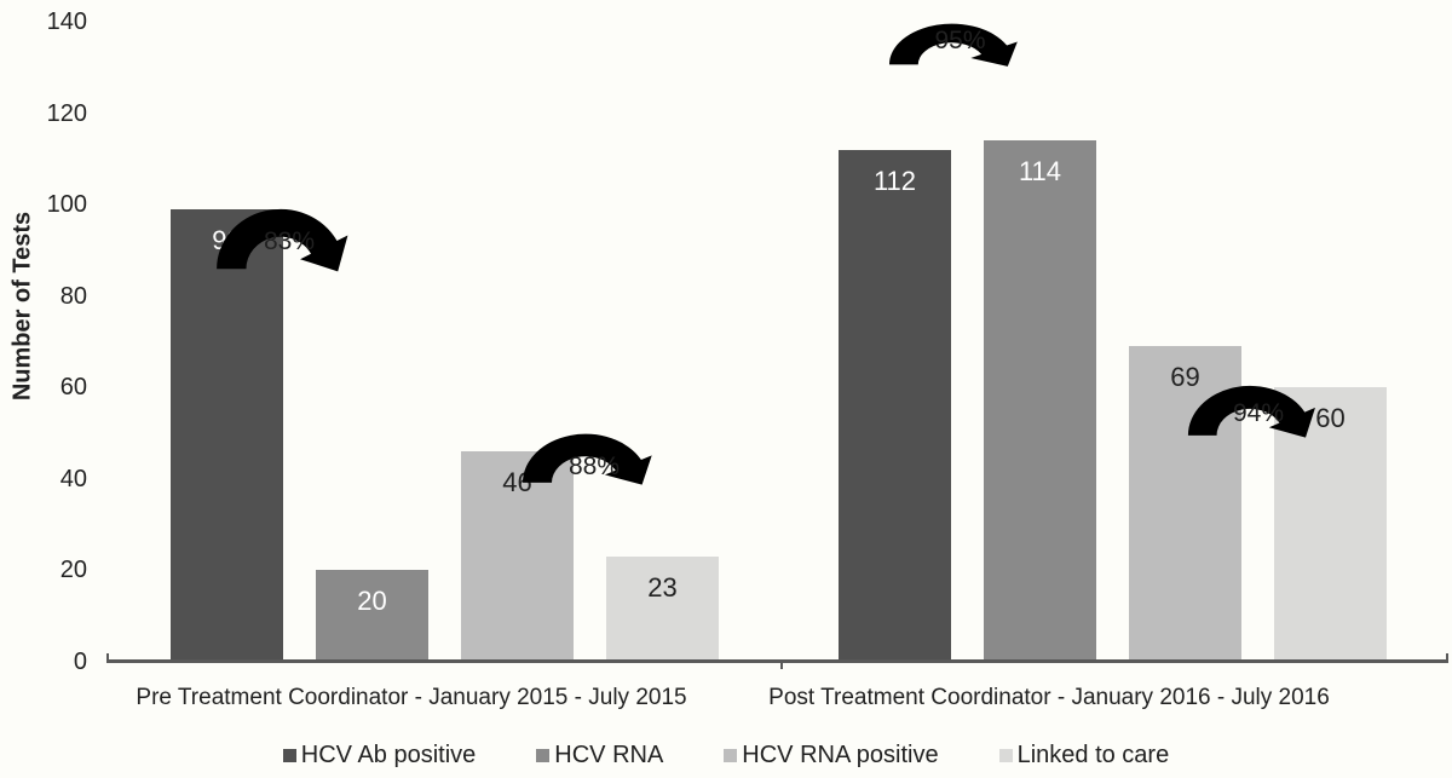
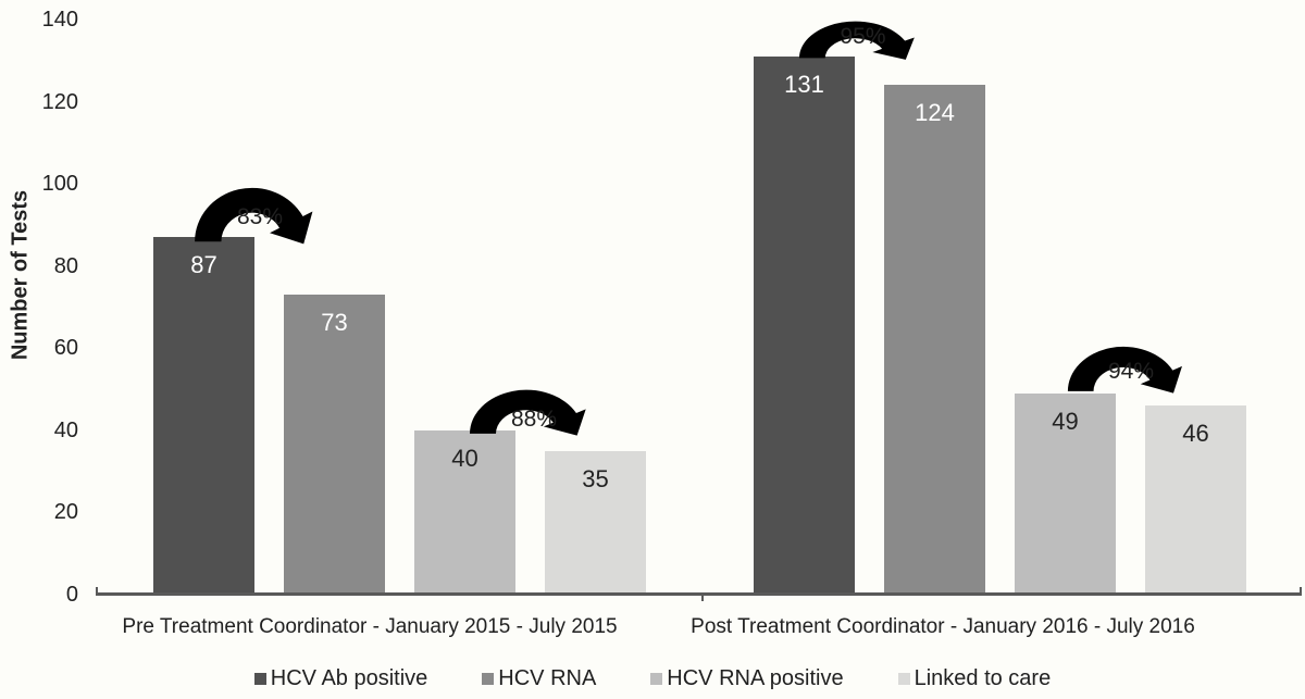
HCV Ab positive/Pre Treatment Coordinator - January 2015 - July 2015: 99 -> 87
HCV RNA/Pre Treatment Coordinator - January 2015 - July 2015: 20 -> 73
HCV RNA positive/Pre Treatment Coordinator - January 2015 - July 2015: 46 -> 40
Linked to care/Pre Treatment Coordinator - January 2015 - July 2015: 23 -> 35
HCV Ab positive/Post Treatment Coordinator - January 2016 - July 2016: 112 -> 131
HCV RNA/Post Treatment Coordinator - January 2016 - July 2016: 114 -> 124
HCV RNA positive/Post Treatment Coordinator - January 2016 - July 2016: 69 -> 49
Linked to care/Post Treatment Coordinator - January 2016 - July 2016: 60 -> 46
